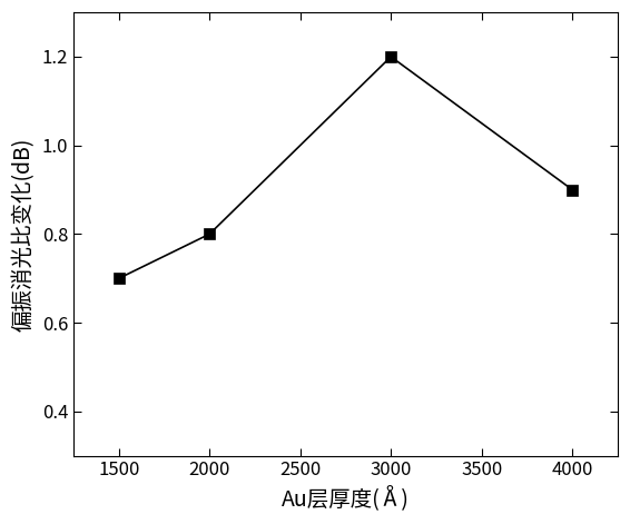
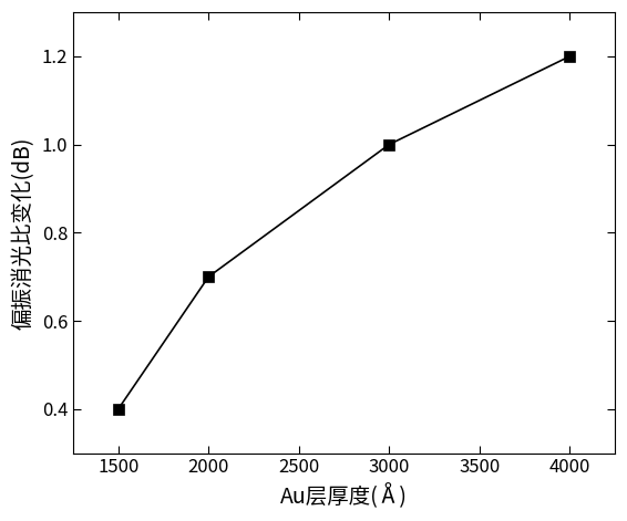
1500: 0.7 -> 0.4
2000: 0.8 -> 0.7
3000: 1.2 -> 1.0
4000: 0.9 -> 1.2
